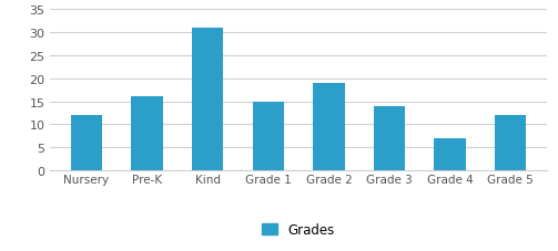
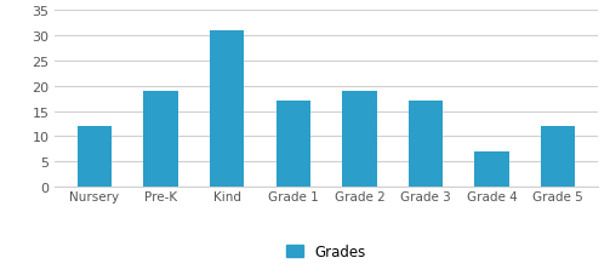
Pre-K: 16 -> 19
Grade 1: 15 -> 17
Grade 3: 14 -> 17
